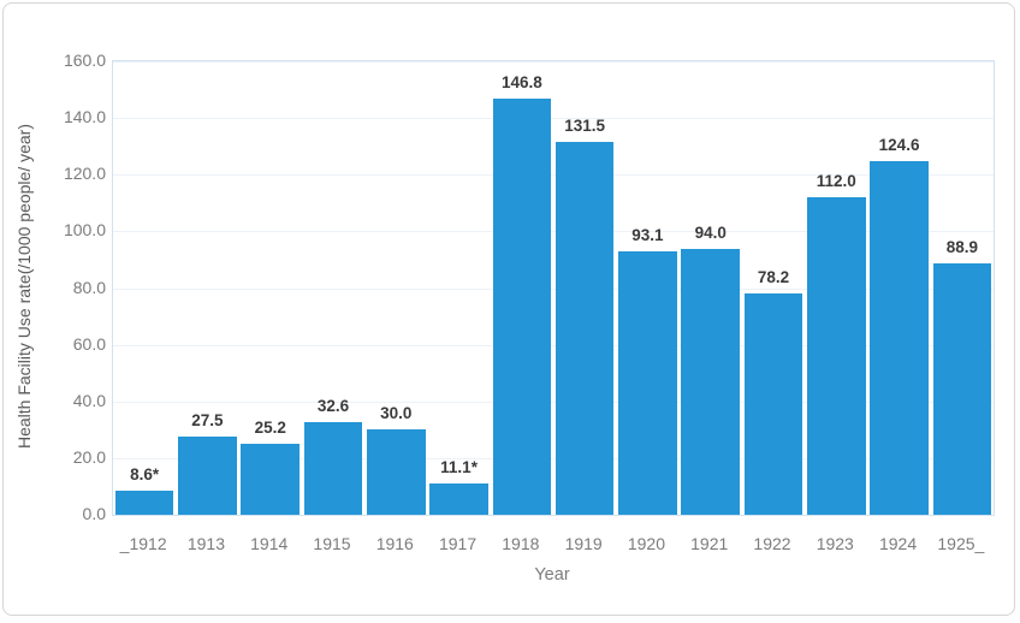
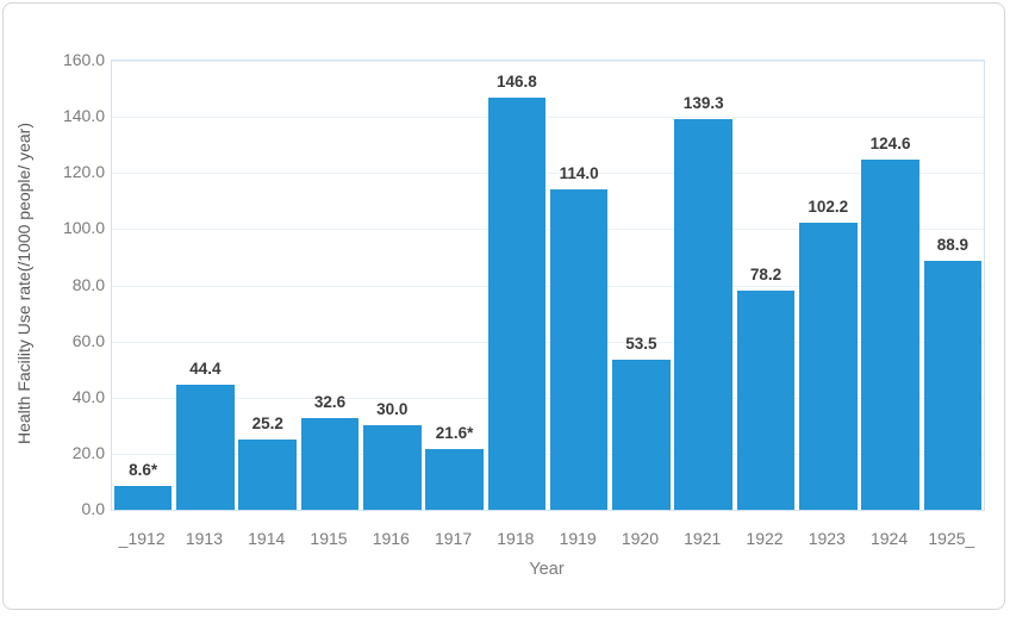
1913: 27.5 -> 44.4
1917: 11.1 -> 21.6
1919: 131.5 -> 114.0
1920: 93.1 -> 53.5
1921: 94.0 -> 139.3
1923: 112.0 -> 102.2
